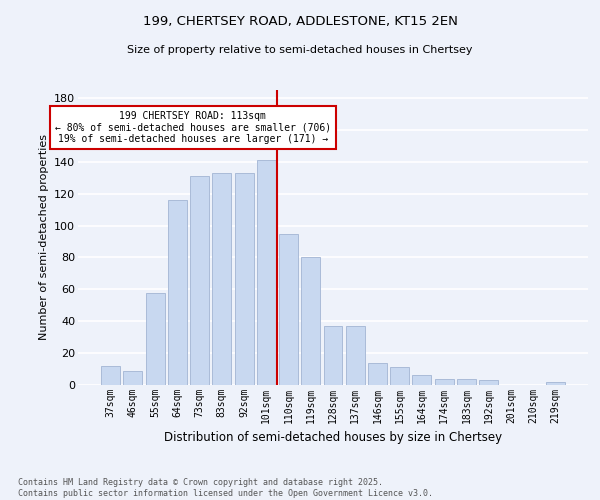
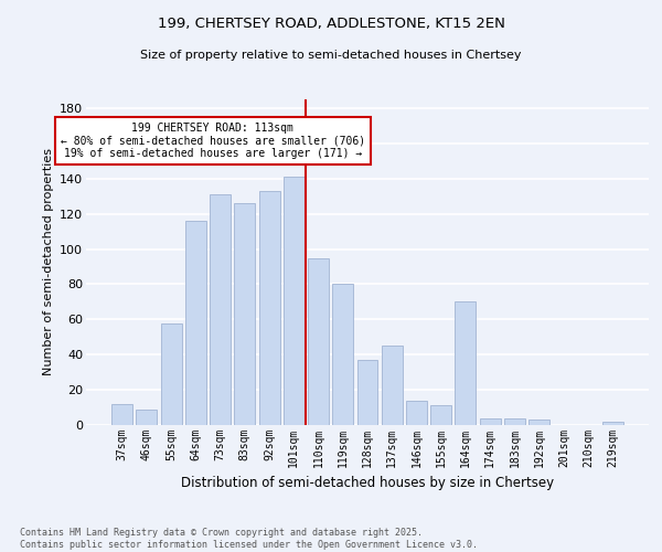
83sqm: 133 -> 126
137sqm: 37 -> 45
164sqm: 6 -> 70
